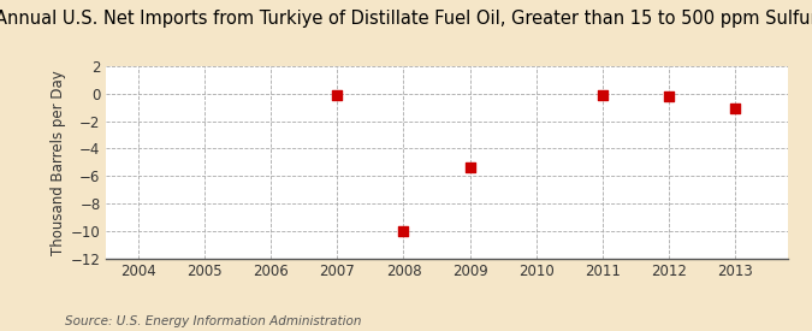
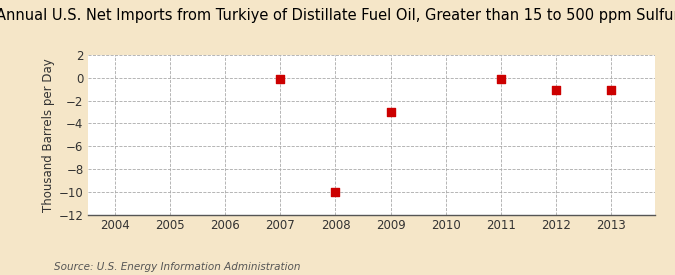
2009: -5.4 -> -3.0
2012: -0.2 -> -1.1
